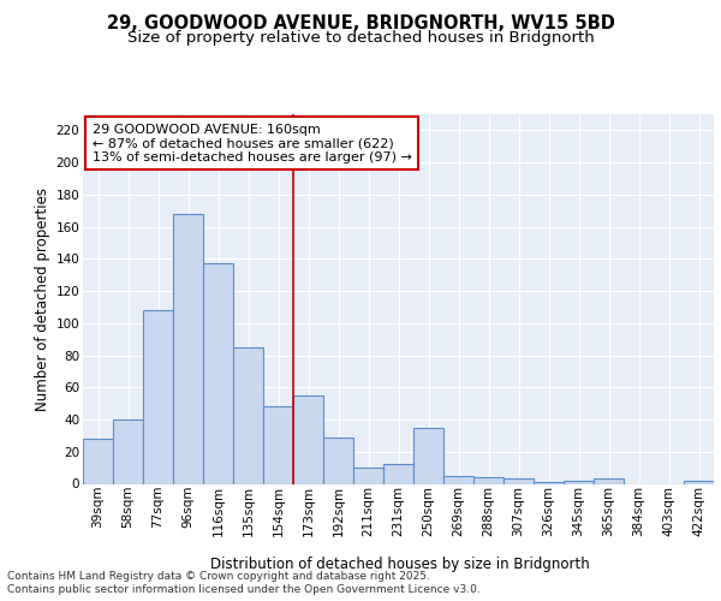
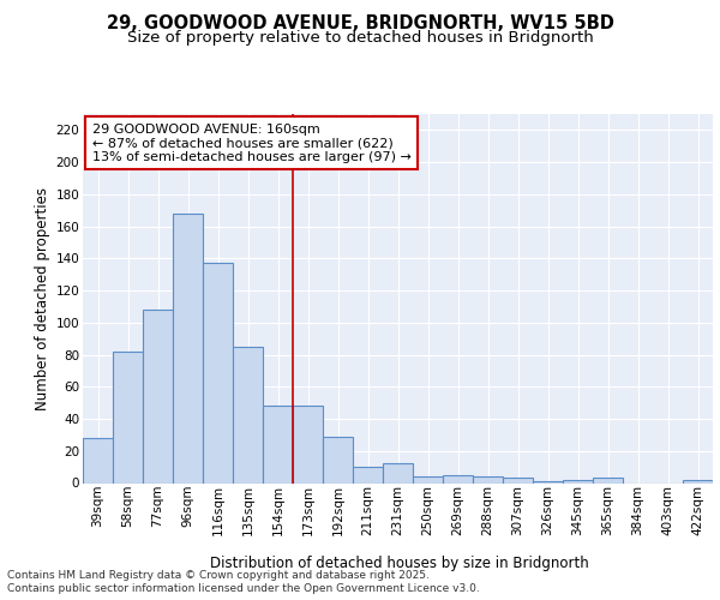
58sqm: 40 -> 82
173sqm: 55 -> 48
250sqm: 35 -> 4
